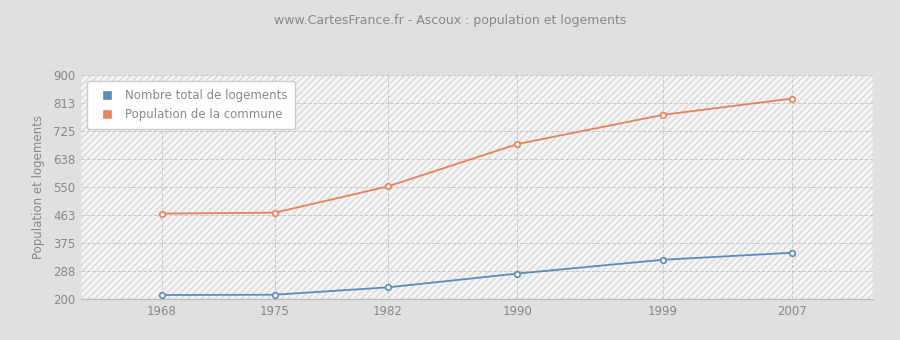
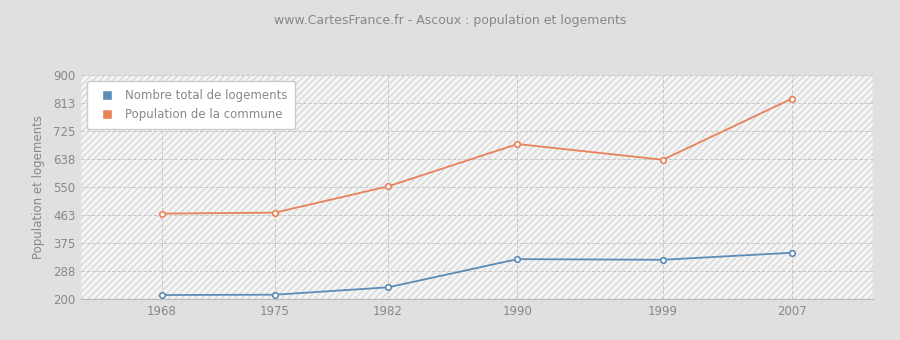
Nombre total de logements/1990: 280 -> 325
Population de la commune/1999: 775 -> 635
